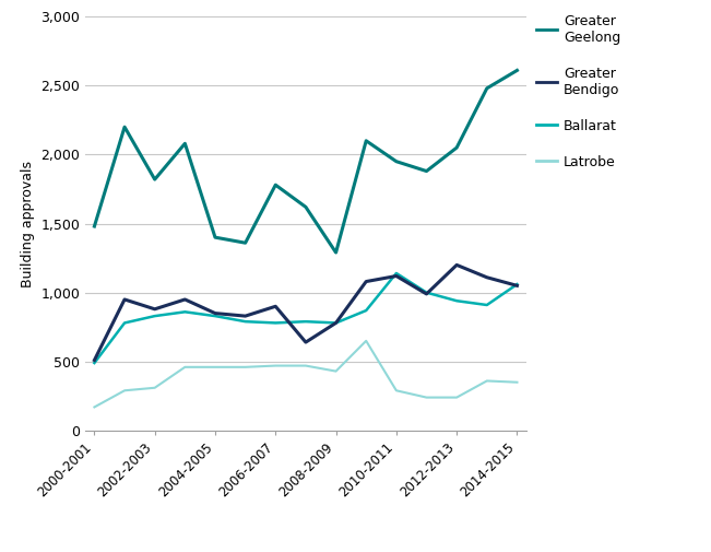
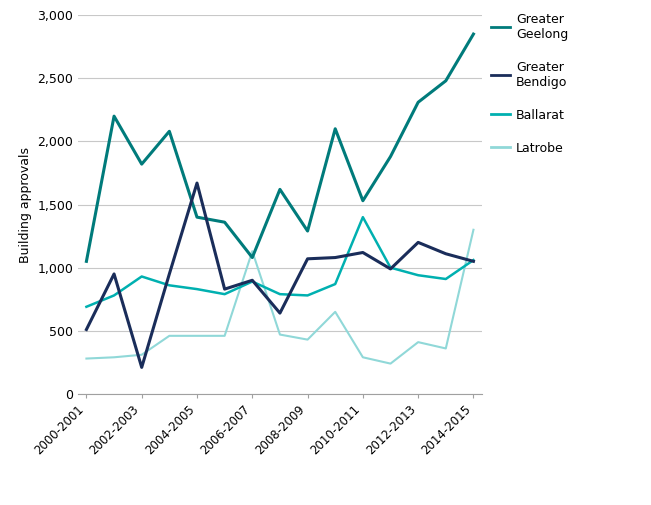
Greater Geelong/2000-2001: 1,480 -> 1,050
Ballarat/2000-2001: 490 -> 690
Latrobe/2000-2001: 170 -> 280
Greater Bendigo/2002-2003: 880 -> 210
Ballarat/2002-2003: 830 -> 930
Greater Bendigo/2004-2005: 850 -> 1,670
Greater Geelong/2006-2007: 1,780 -> 1,080
Ballarat/2006-2007: 780 -> 890
Latrobe/2006-2007: 470 -> 1,130
Greater Bendigo/2008-2009: 780 -> 1,070
Greater Geelong/2010-2011: 1,950 -> 1,530
Ballarat/2010-2011: 1,140 -> 1,400
Greater Geelong/2012-2013: 2,050 -> 2,310
Latrobe/2012-2013: 240 -> 410
Greater Geelong/2014-2015: 2,610 -> 2,850
Latrobe/2014-2015: 350 -> 1,300
